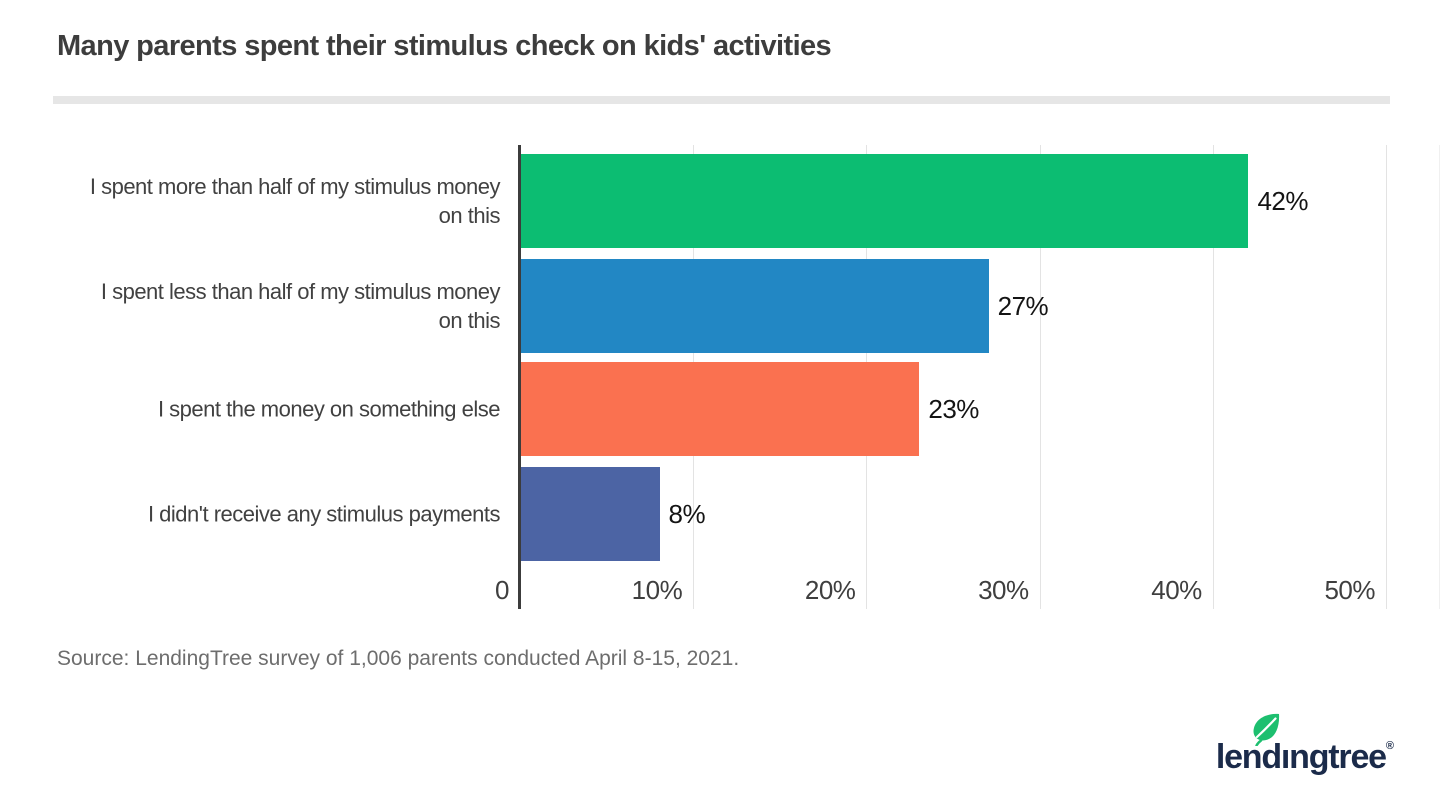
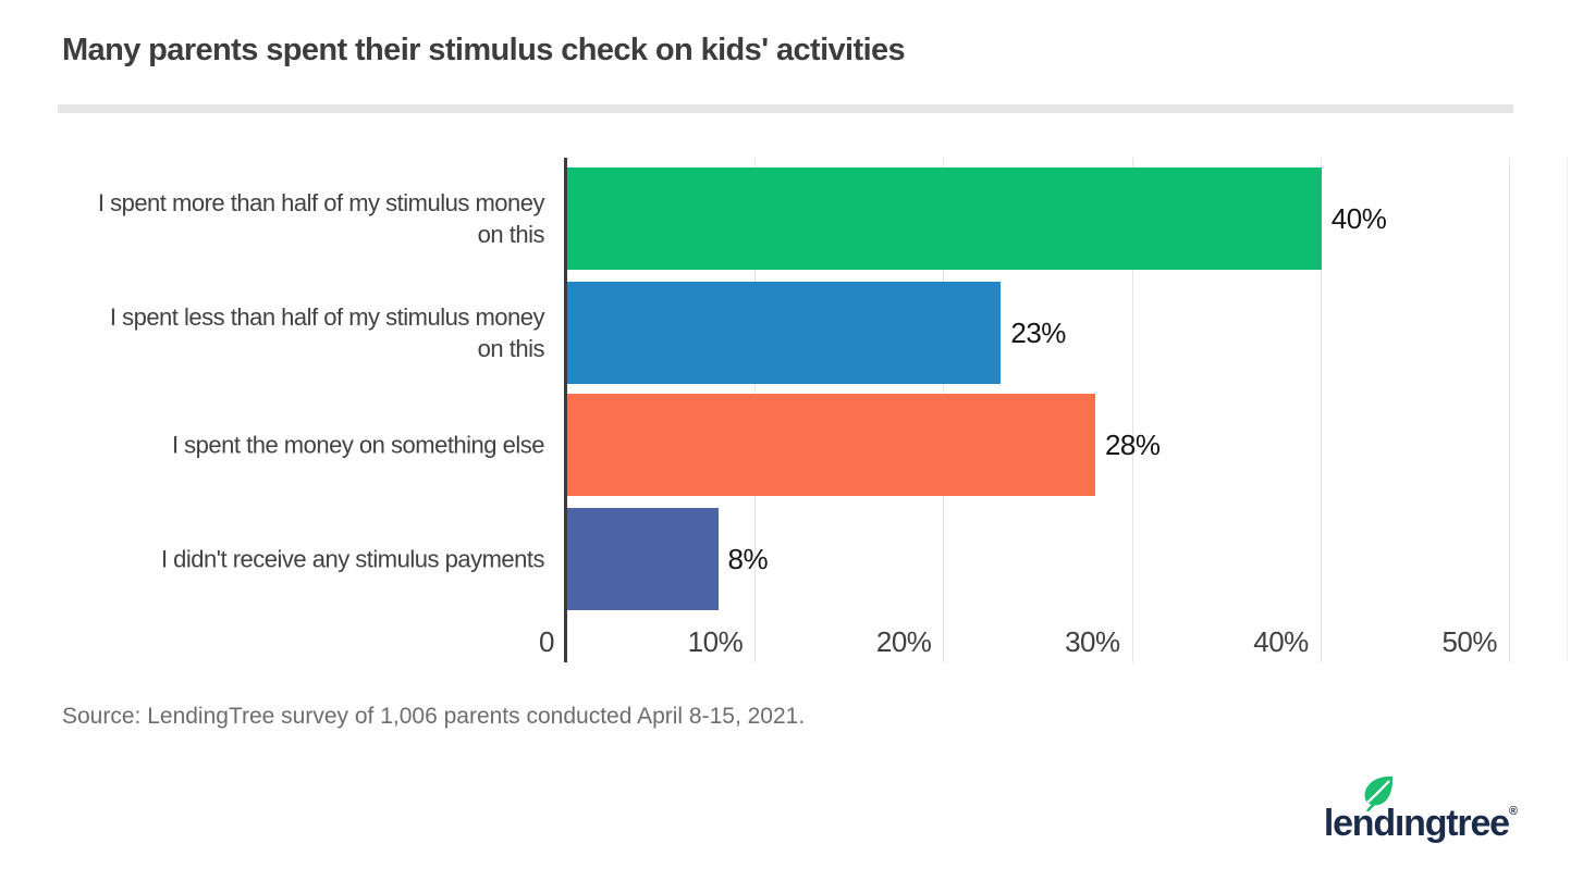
I spent more than half of my stimulus money on this: 42% -> 40%
I spent less than half of my stimulus money on this: 27% -> 23%
I spent the money on something else: 23% -> 28%
